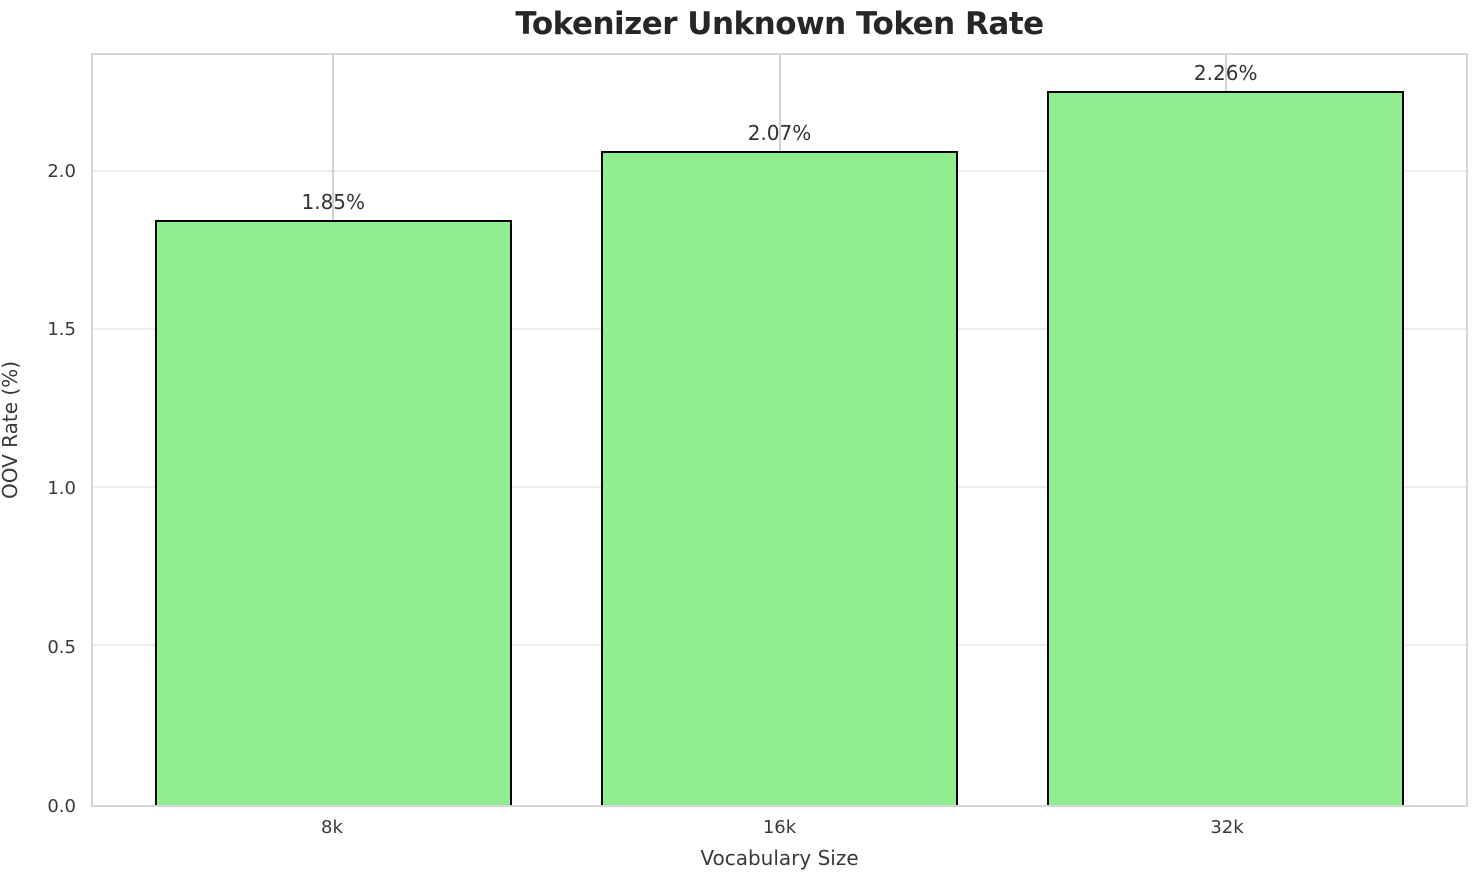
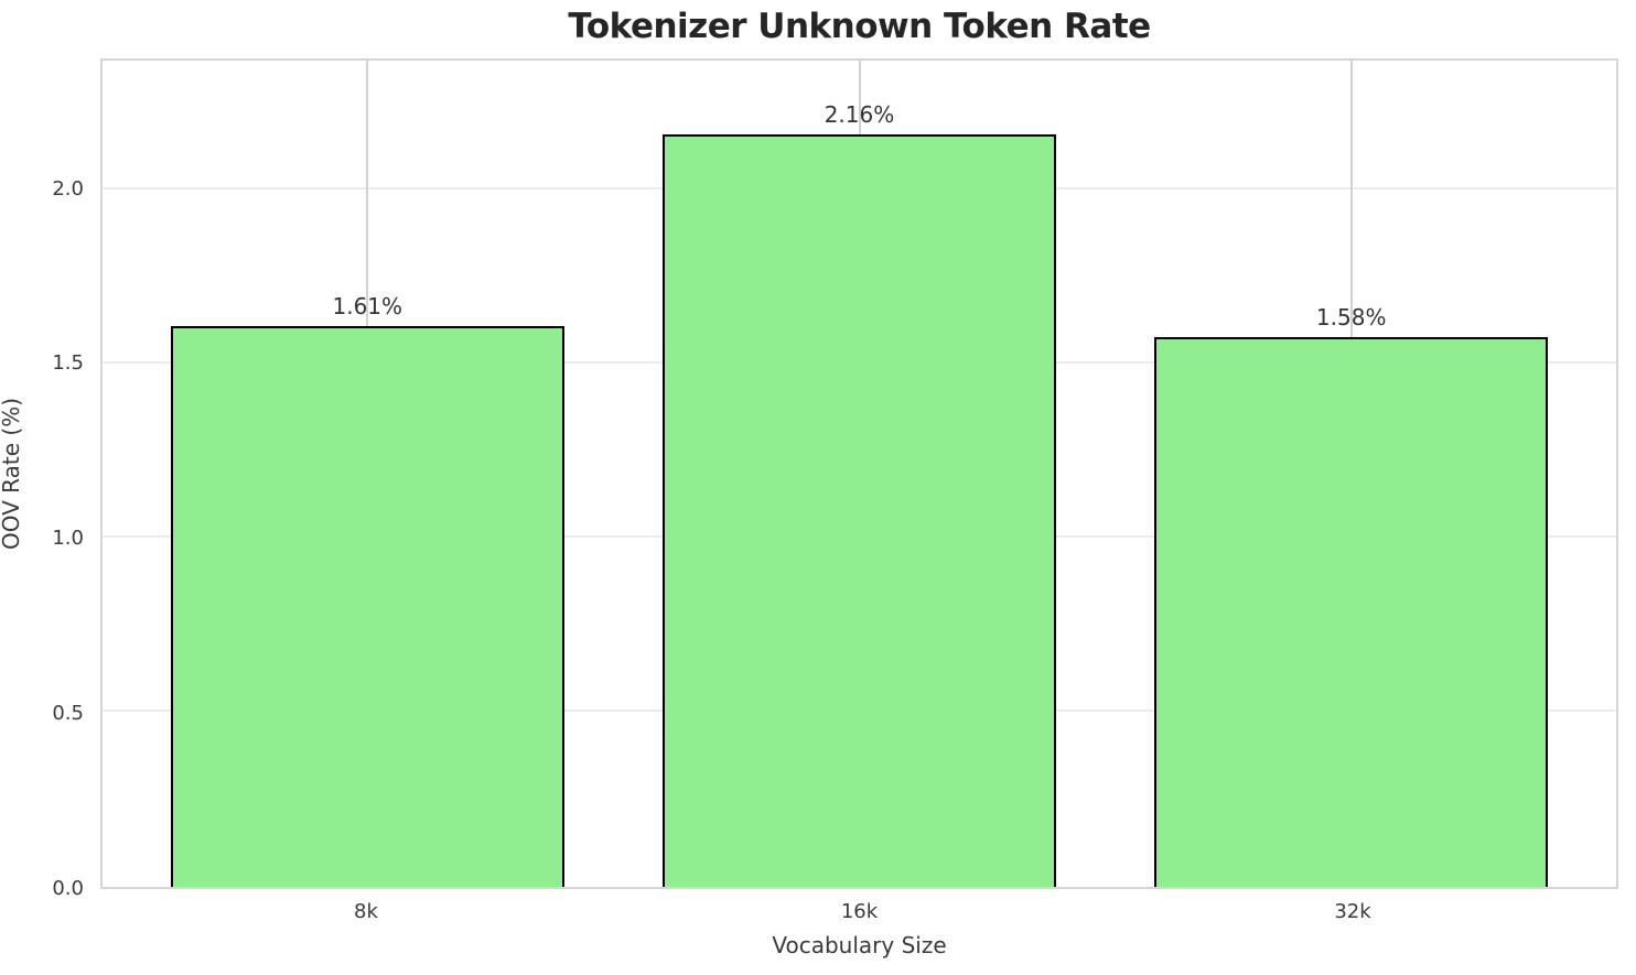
8k: 1.85% -> 1.61%
16k: 2.07% -> 2.16%
32k: 2.26% -> 1.58%
